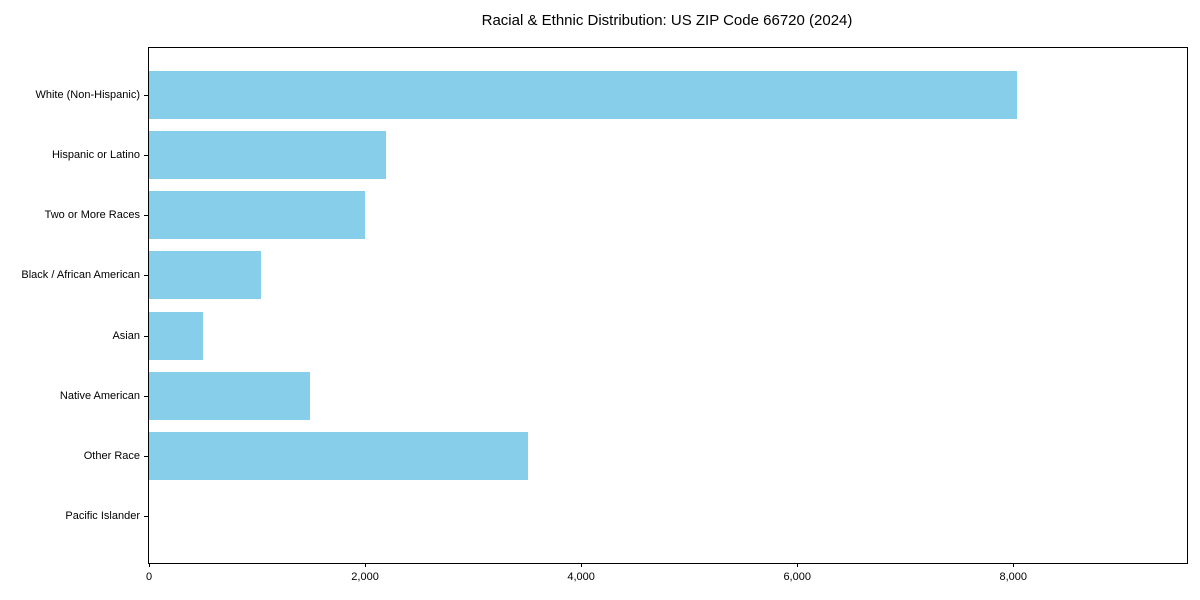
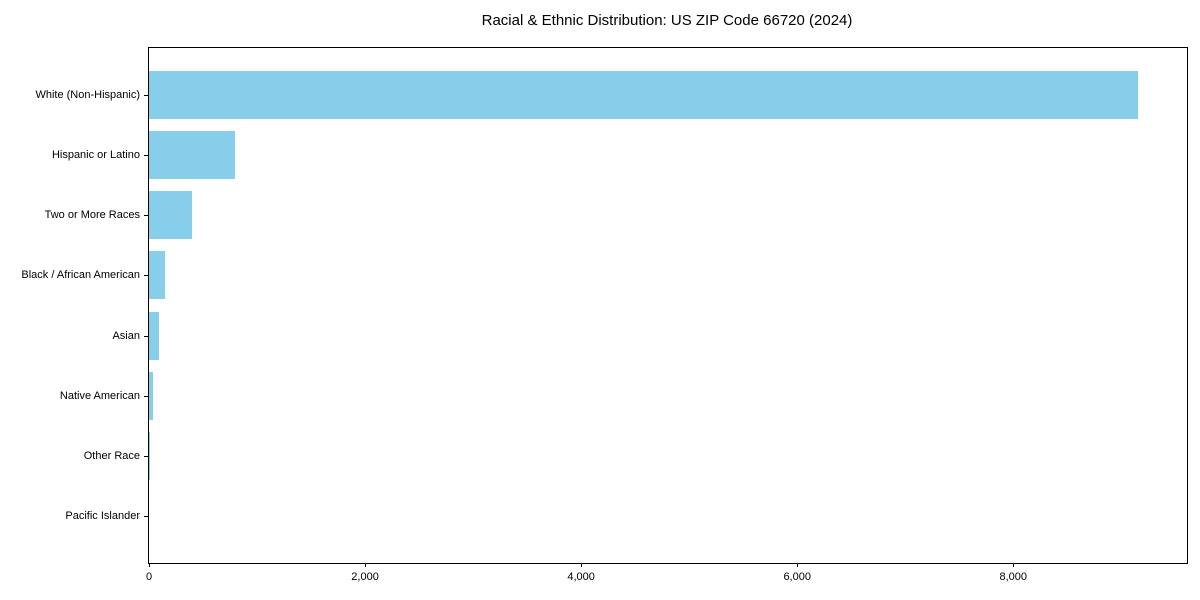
White (Non-Hispanic): 8030 -> 9150
Hispanic or Latino: 2190 -> 800
Two or More Races: 2000 -> 400
Black / African American: 1040 -> 140
Asian: 500 -> 90
Native American: 1490 -> 40
Other Race: 3510 -> 10
